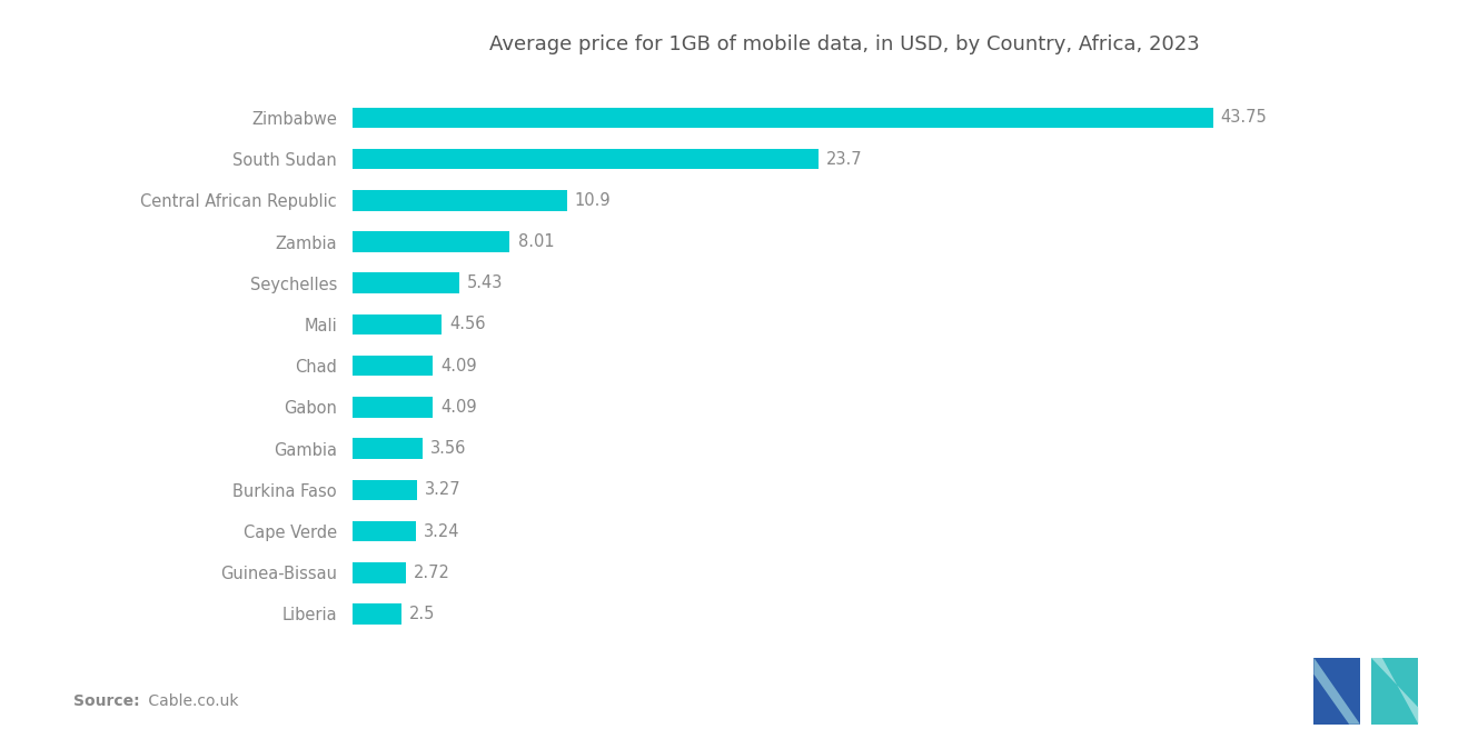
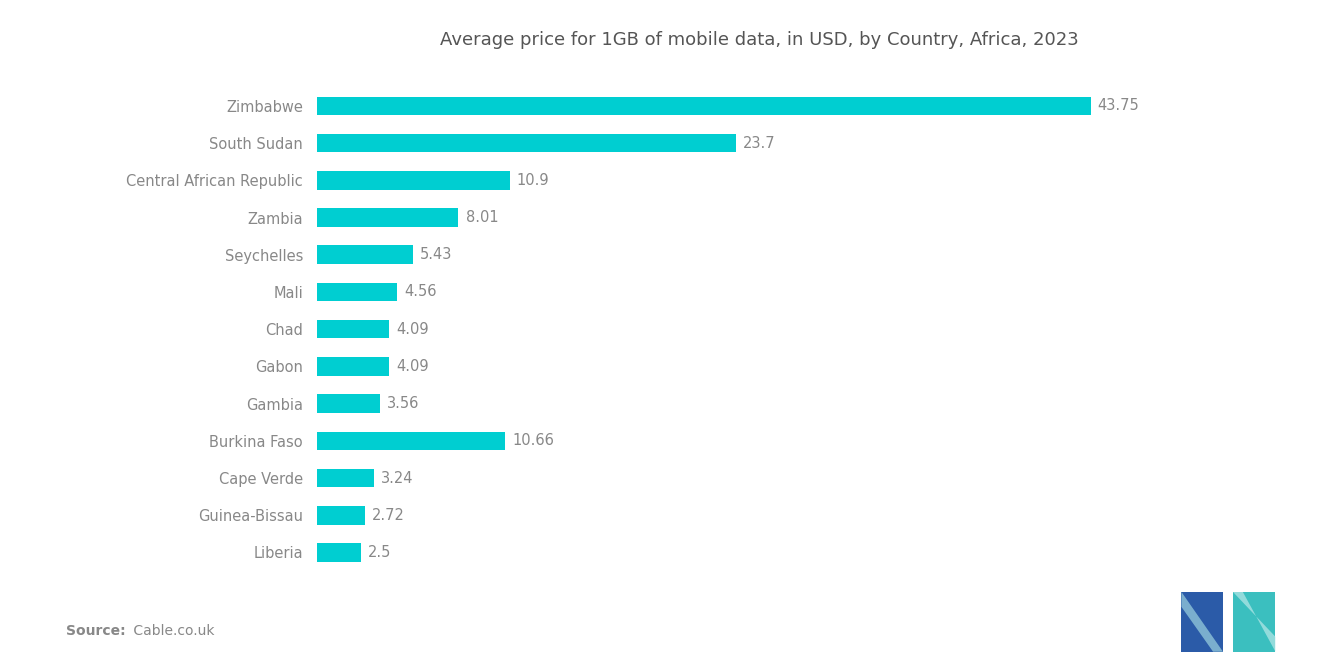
Burkina Faso: 3.27 -> 10.66
